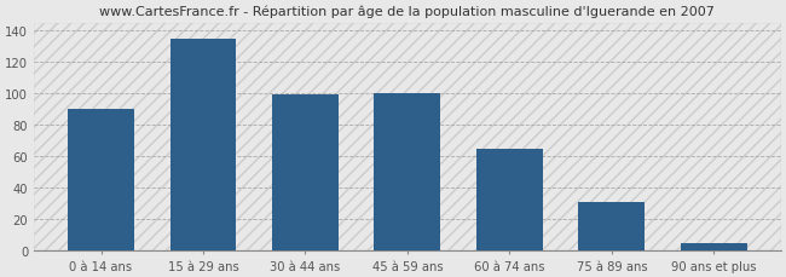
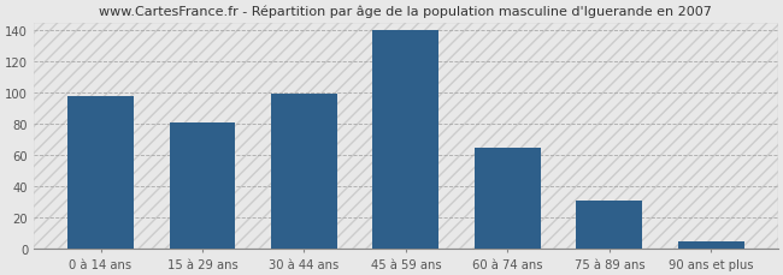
0 à 14 ans: 90 -> 98
15 à 29 ans: 135 -> 81
45 à 59 ans: 100 -> 140
